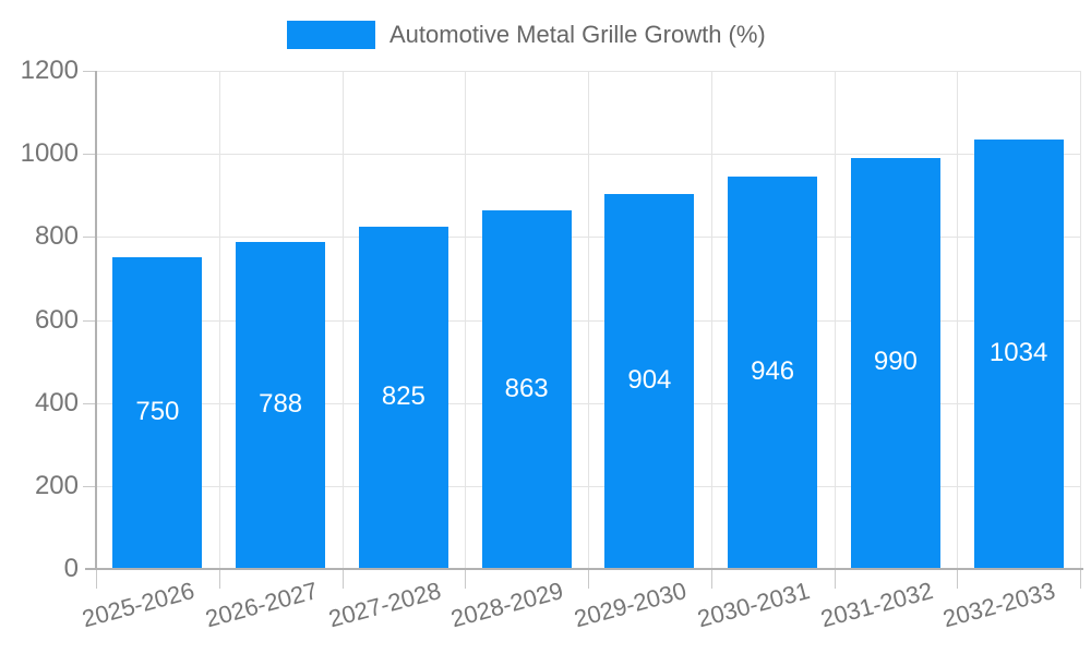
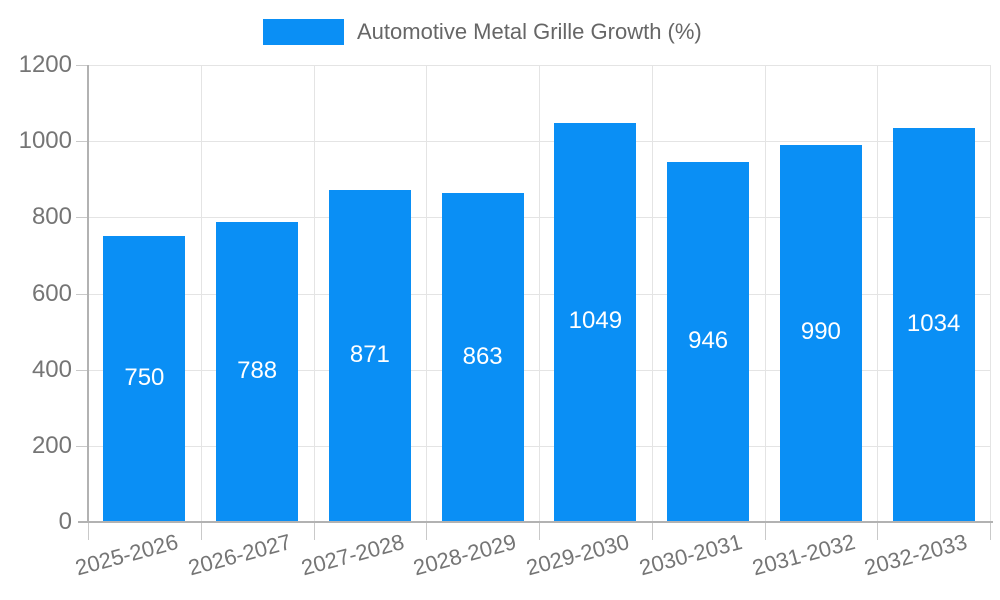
2027-2028: 825 -> 871
2029-2030: 904 -> 1049
